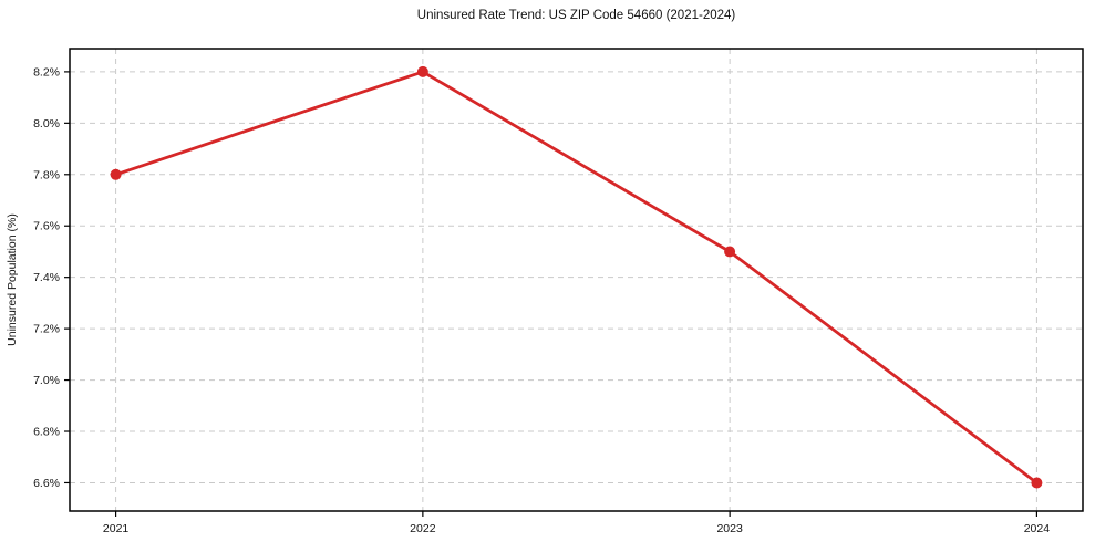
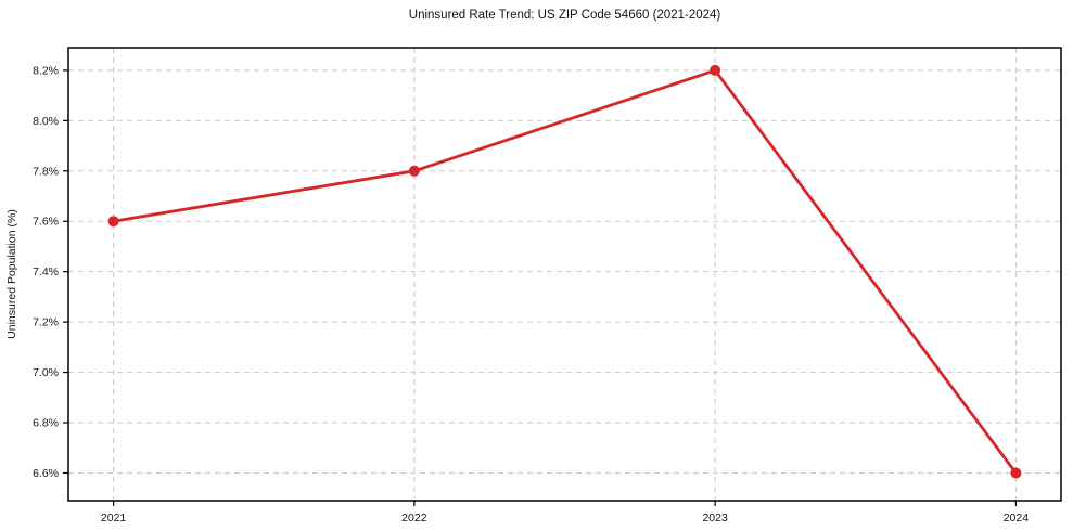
2021: 7.8% -> 7.6%
2022: 8.2% -> 7.8%
2023: 7.5% -> 8.2%
